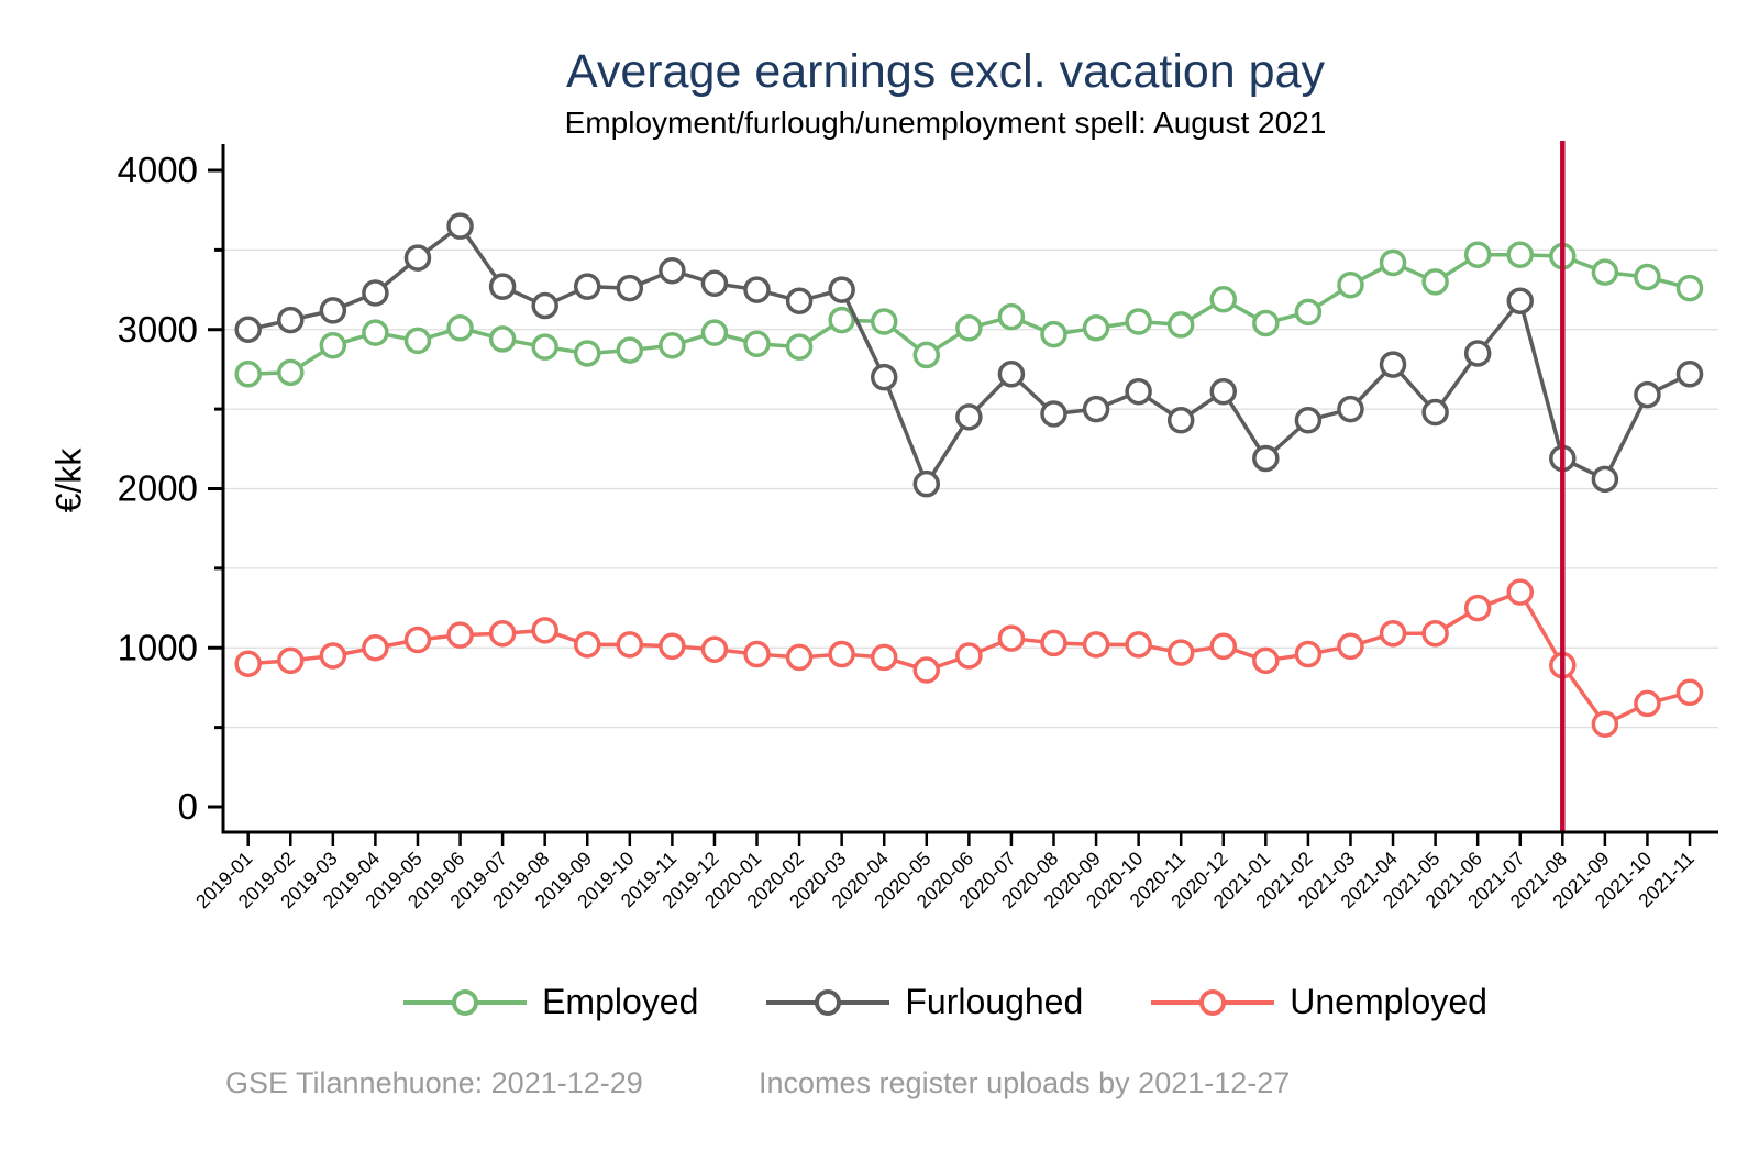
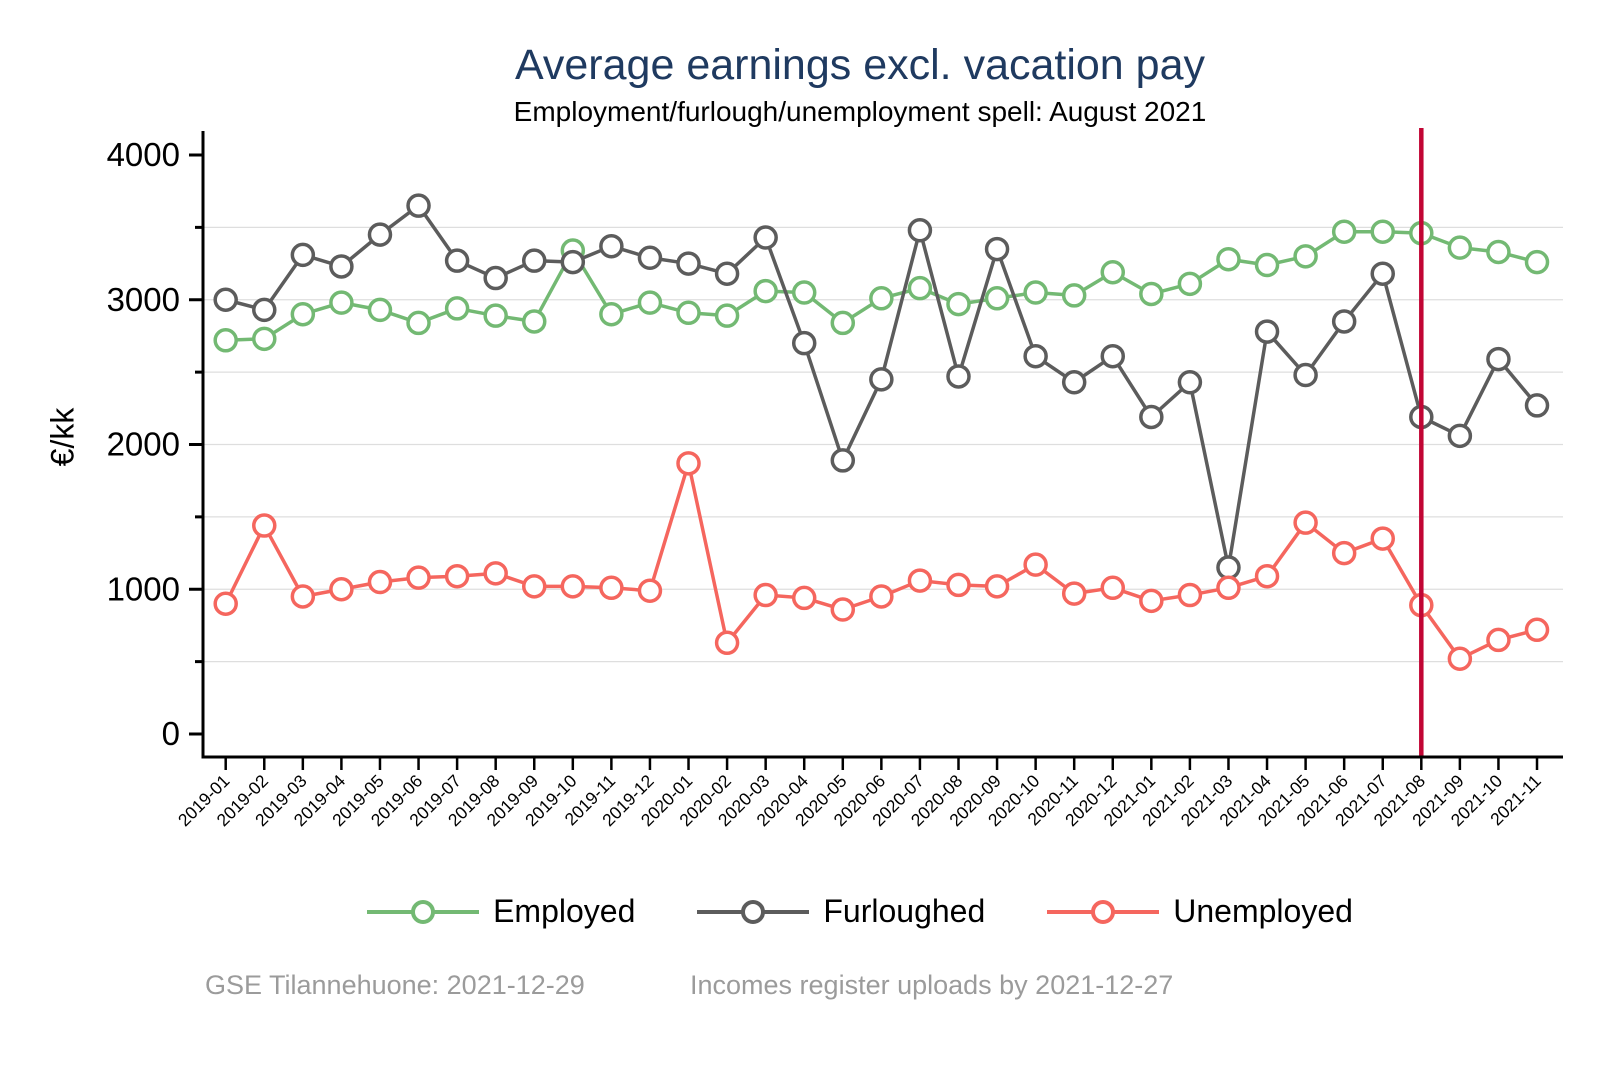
Furloughed/2019-02: 3060 -> 2930
Unemployed/2019-02: 920 -> 1440
Furloughed/2019-03: 3120 -> 3310
Employed/2019-06: 3010 -> 2840
Employed/2019-10: 2870 -> 3340
Unemployed/2020-01: 960 -> 1870
Unemployed/2020-02: 940 -> 630
Furloughed/2020-03: 3250 -> 3430
Furloughed/2020-05: 2030 -> 1890
Furloughed/2020-07: 2720 -> 3480
Furloughed/2020-09: 2500 -> 3350
Unemployed/2020-10: 1020 -> 1170
Furloughed/2021-03: 2500 -> 1150
Employed/2021-04: 3420 -> 3240
Unemployed/2021-05: 1090 -> 1460
Furloughed/2021-11: 2720 -> 2270
